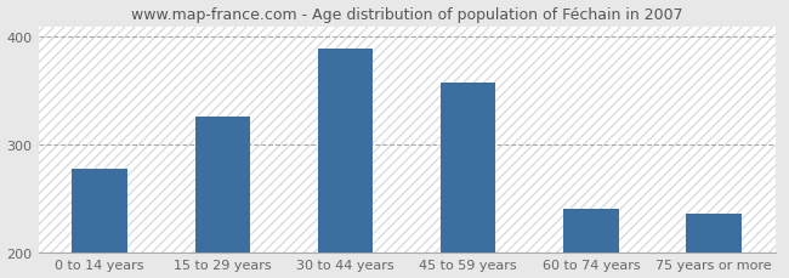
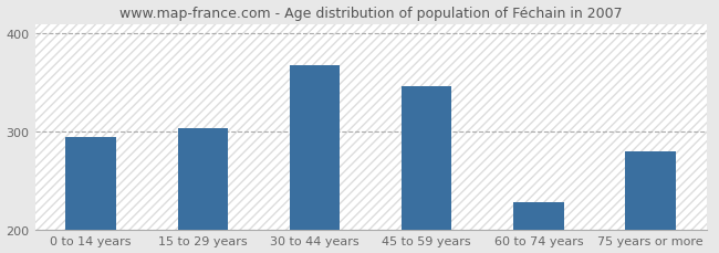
0 to 14 years: 278 -> 294
15 to 29 years: 326 -> 304
30 to 44 years: 389 -> 368
45 to 59 years: 358 -> 346
60 to 74 years: 240 -> 228
75 years or more: 236 -> 280
